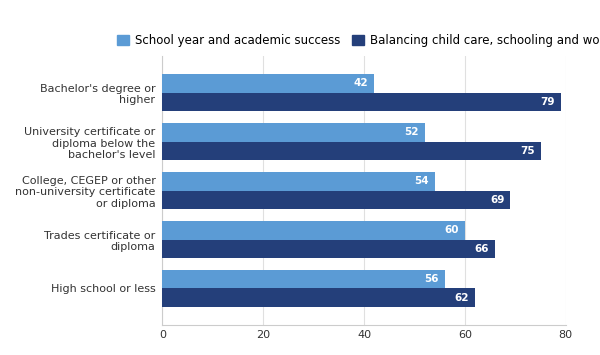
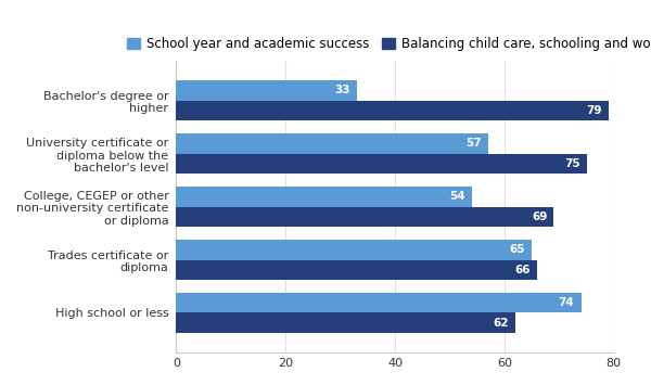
School year and academic success/Bachelor's degree or higher: 42 -> 33
School year and academic success/University certificate or diploma below the bachelor's level: 52 -> 57
School year and academic success/Trades certificate or diploma: 60 -> 65
School year and academic success/High school or less: 56 -> 74
